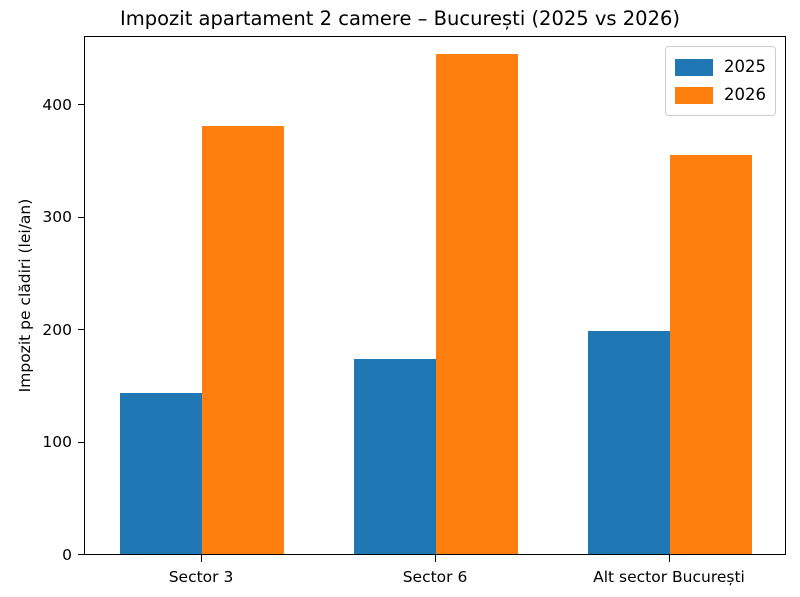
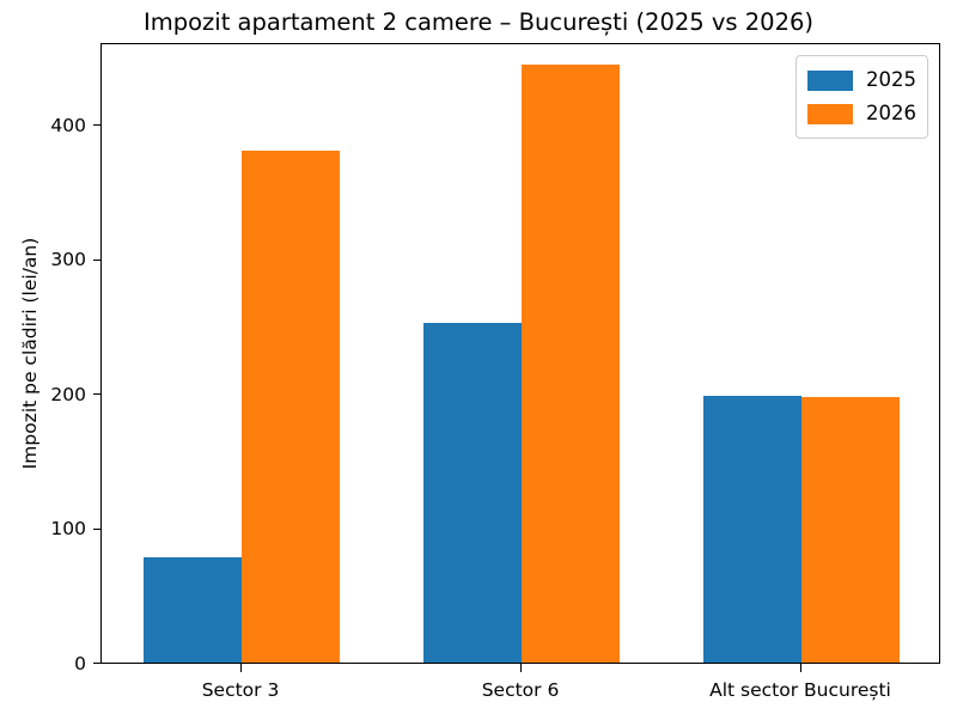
2025/Sector 3: 143 -> 78
2025/Sector 6: 173 -> 252
2026/Alt sector București: 354 -> 197
